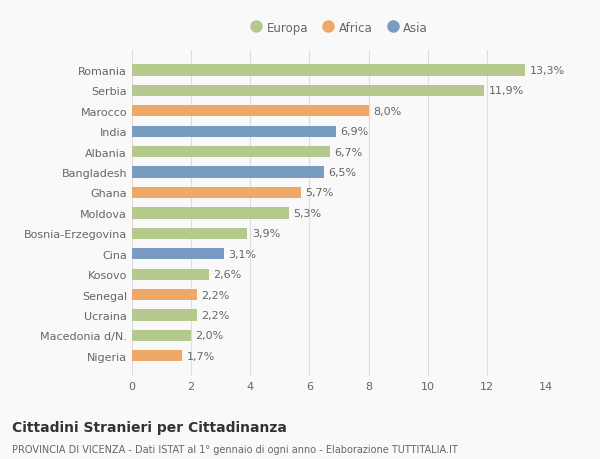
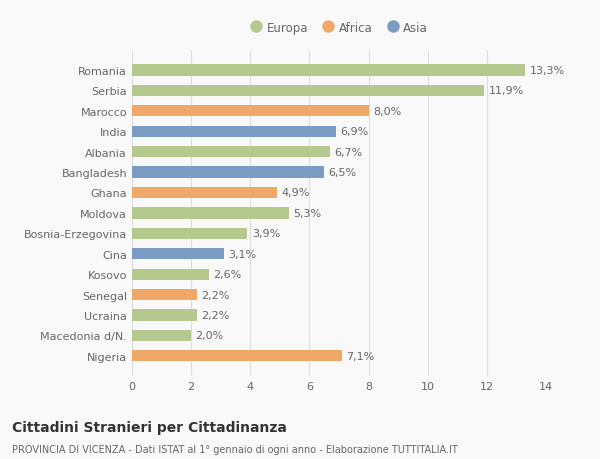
Ghana: 5,7% -> 4,9%
Nigeria: 1,7% -> 7,1%
